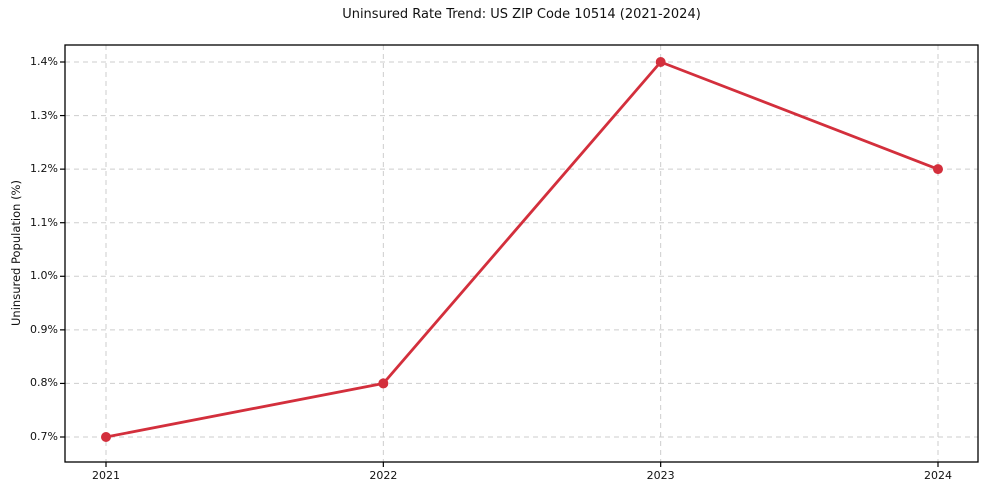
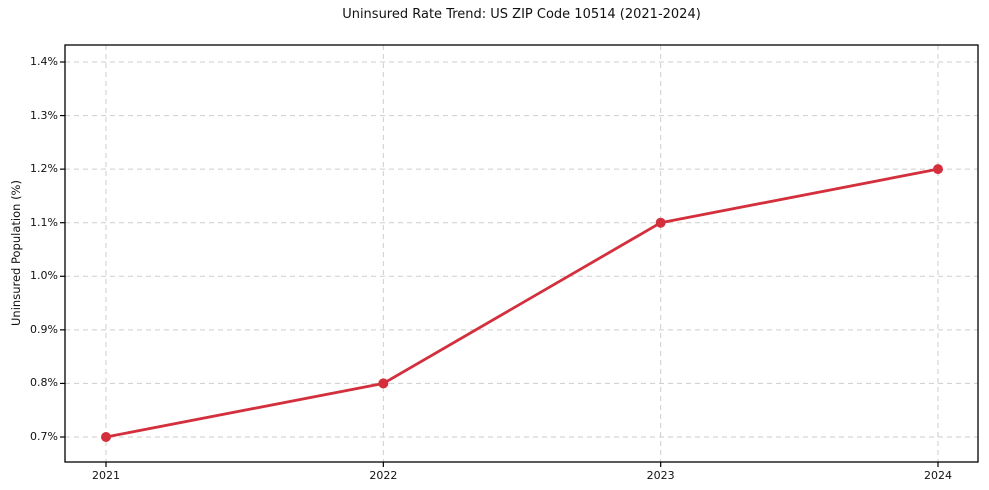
2023: 1.4% -> 1.1%
